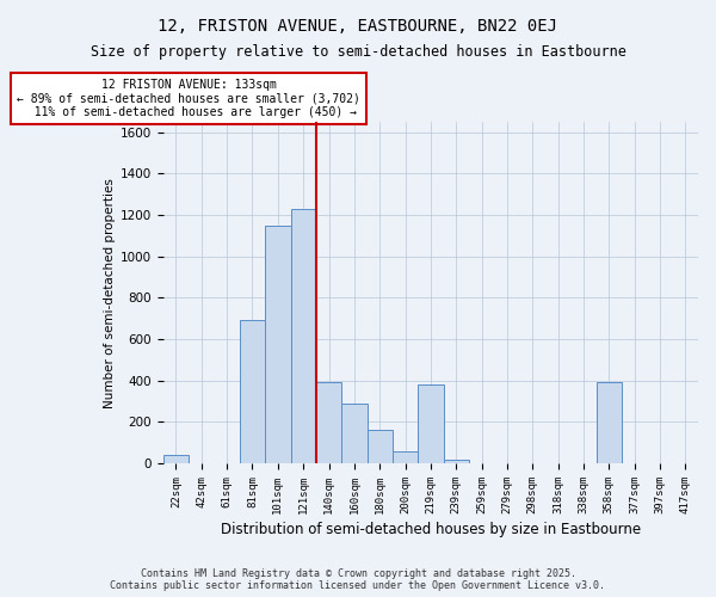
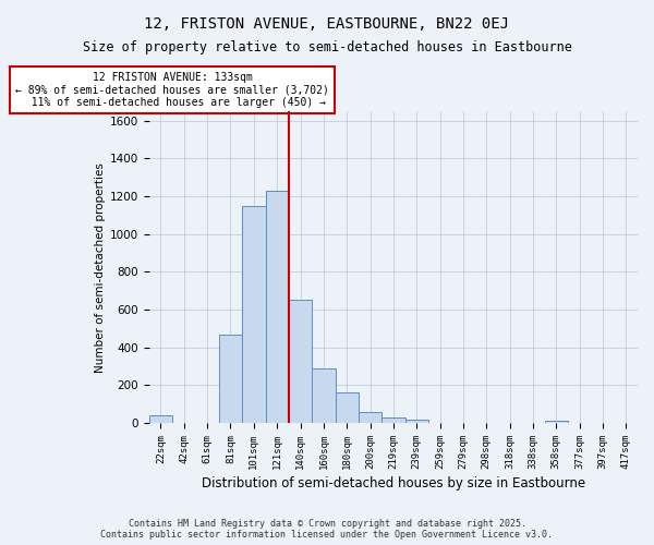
81sqm: 690 -> 470
140sqm: 390 -> 650
219sqm: 380 -> 30
358sqm: 390 -> 10
